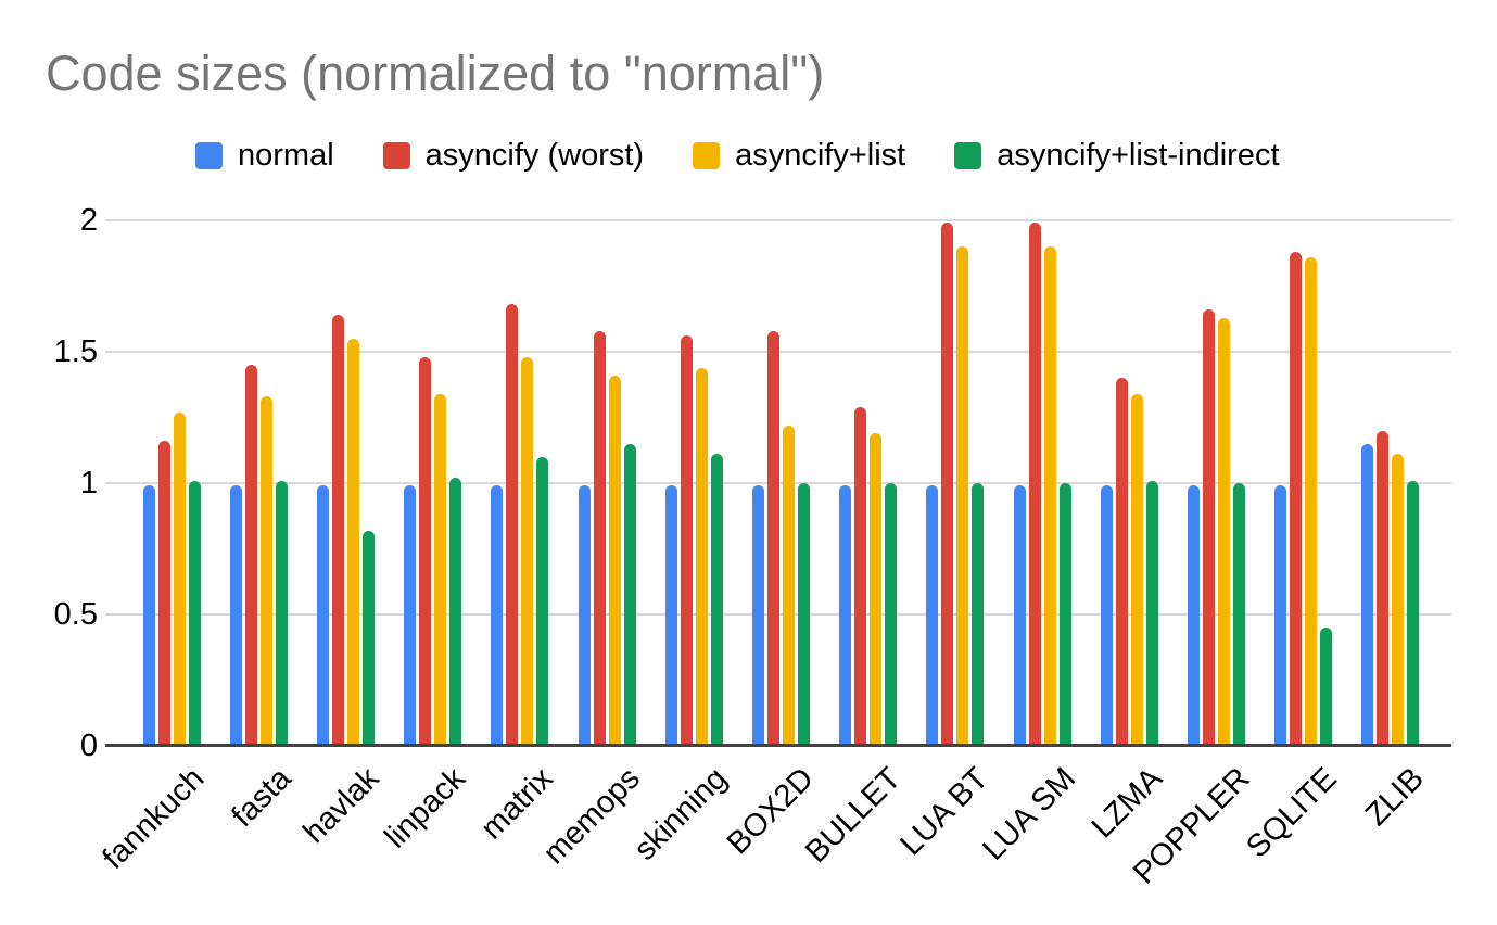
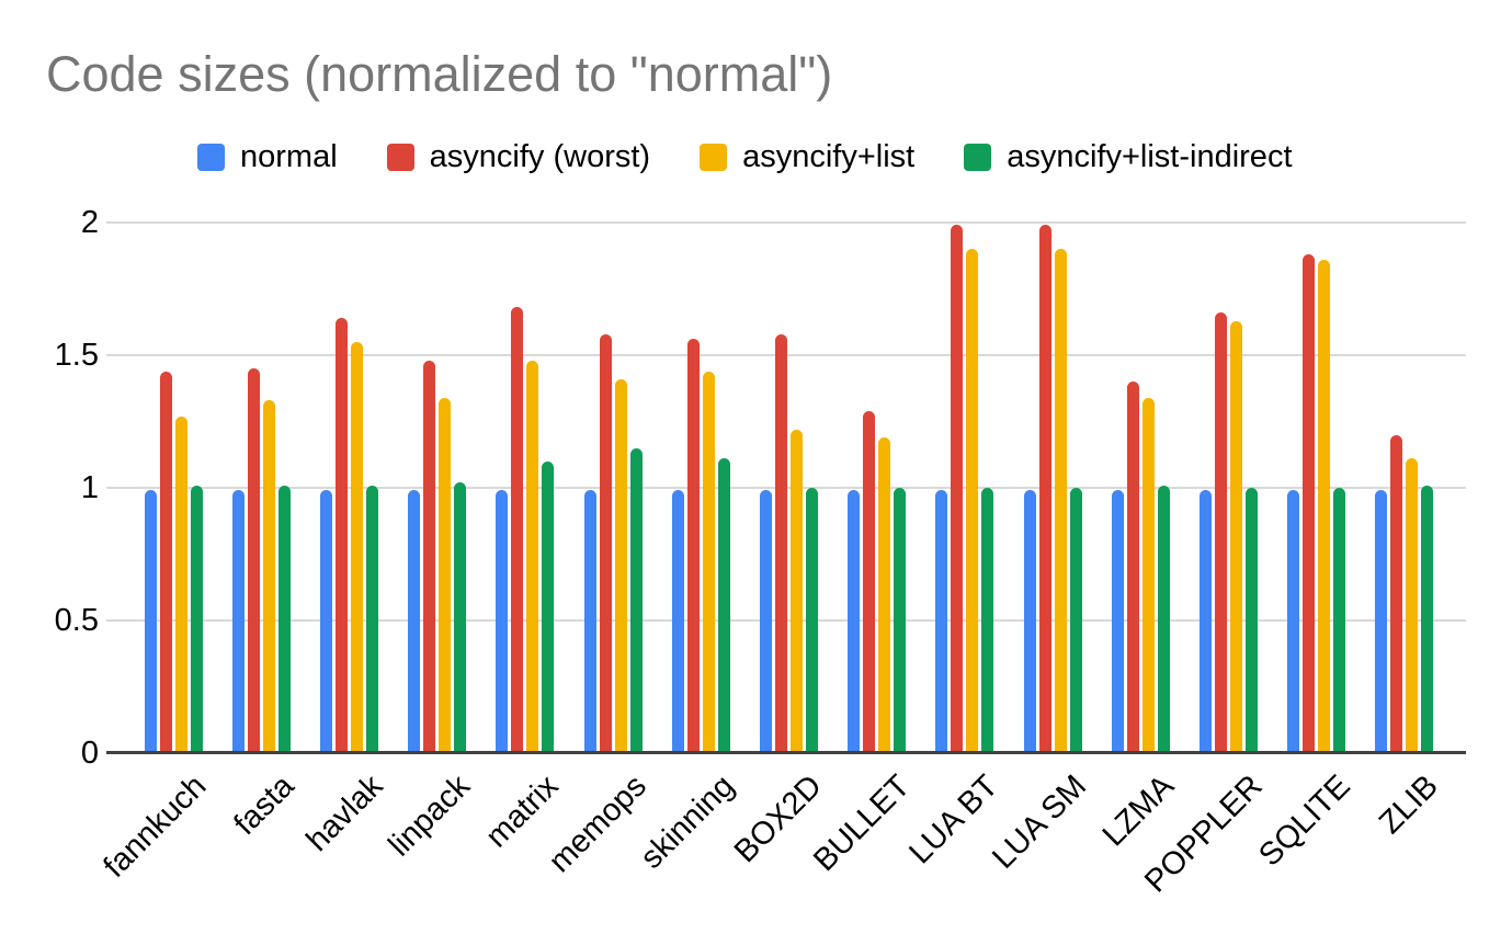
asyncify (worst)/fannkuch: 1.16 -> 1.44
asyncify+list-indirect/havlak: 0.82 -> 1.01
asyncify+list-indirect/SQLITE: 0.45 -> 1.00
normal/ZLIB: 1.15 -> 0.99
